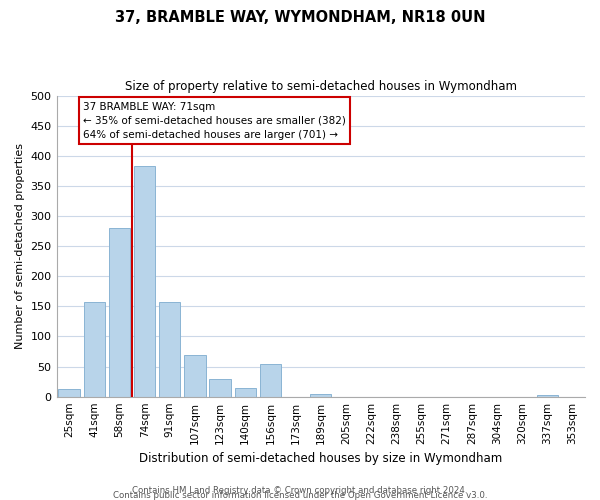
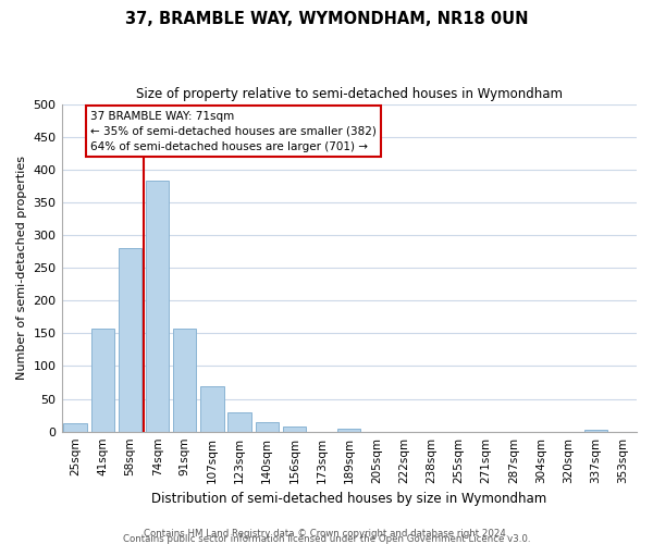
156sqm: 54 -> 7
